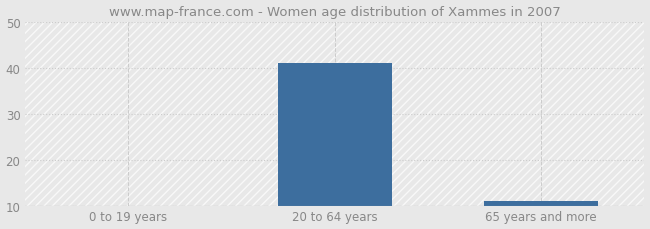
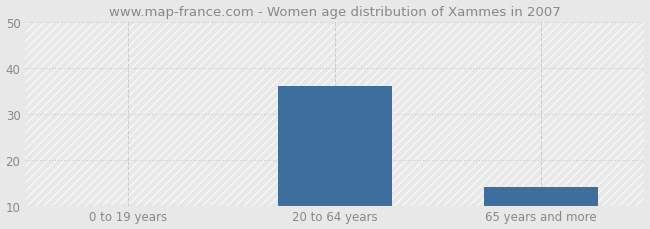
20 to 64 years: 41 -> 36
65 years and more: 11 -> 14
